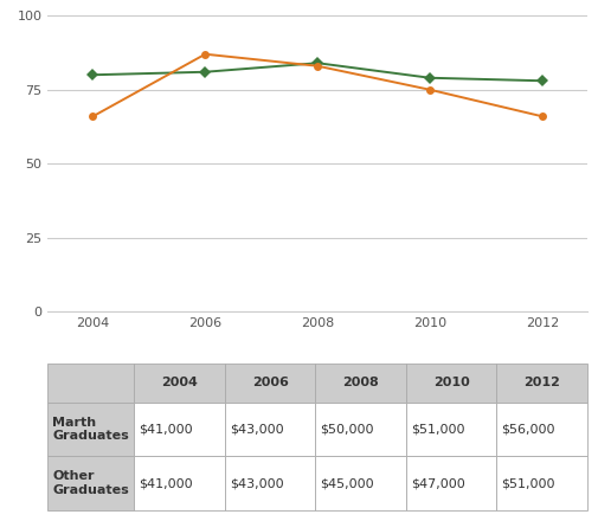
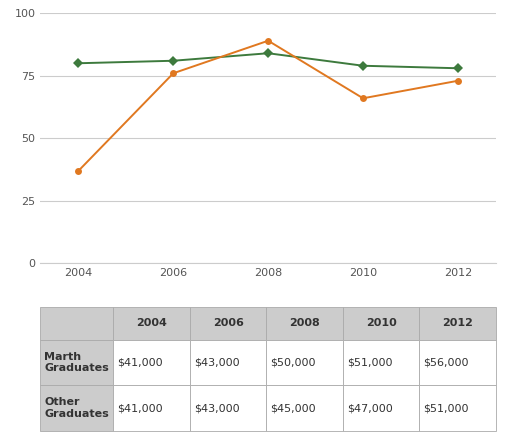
Other Graduates/2004: 66 -> 37
Other Graduates/2006: 87 -> 76
Other Graduates/2008: 83 -> 89
Other Graduates/2010: 75 -> 66
Other Graduates/2012: 66 -> 73
